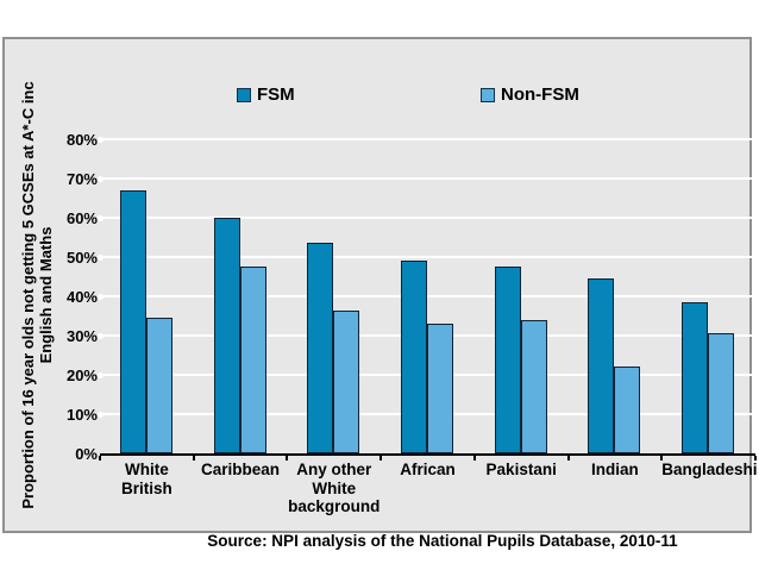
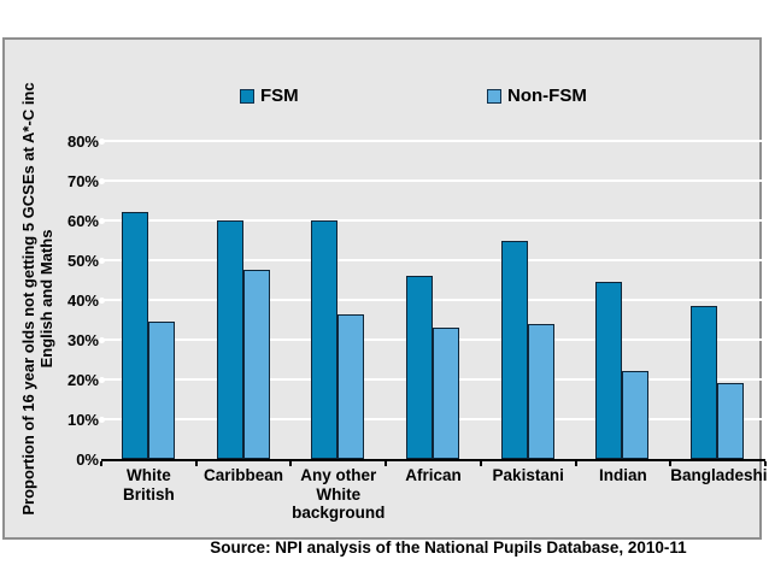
FSM/White British: 67% -> 62%
FSM/Any other White background: 54% -> 60%
FSM/African: 49% -> 46%
FSM/Pakistani: 48% -> 55%
Non-FSM/Bangladeshi: 30% -> 19%
